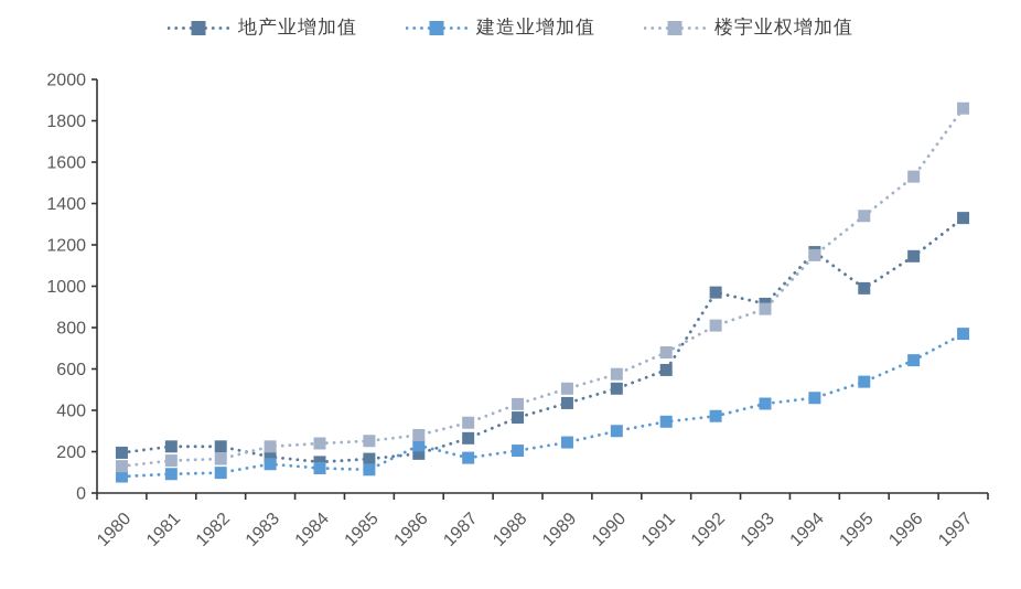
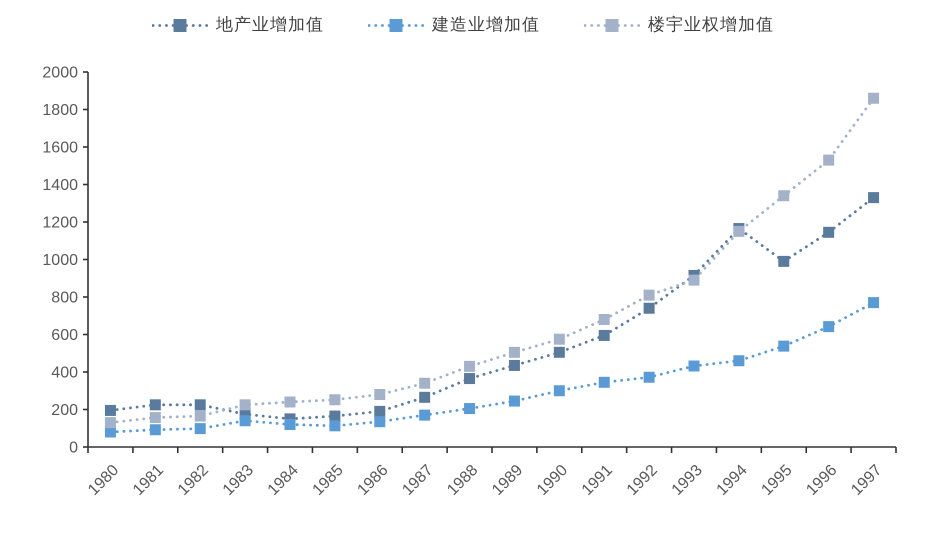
建造业增加值/1986: 230 -> 140
地产业增加值/1992: 970 -> 740
